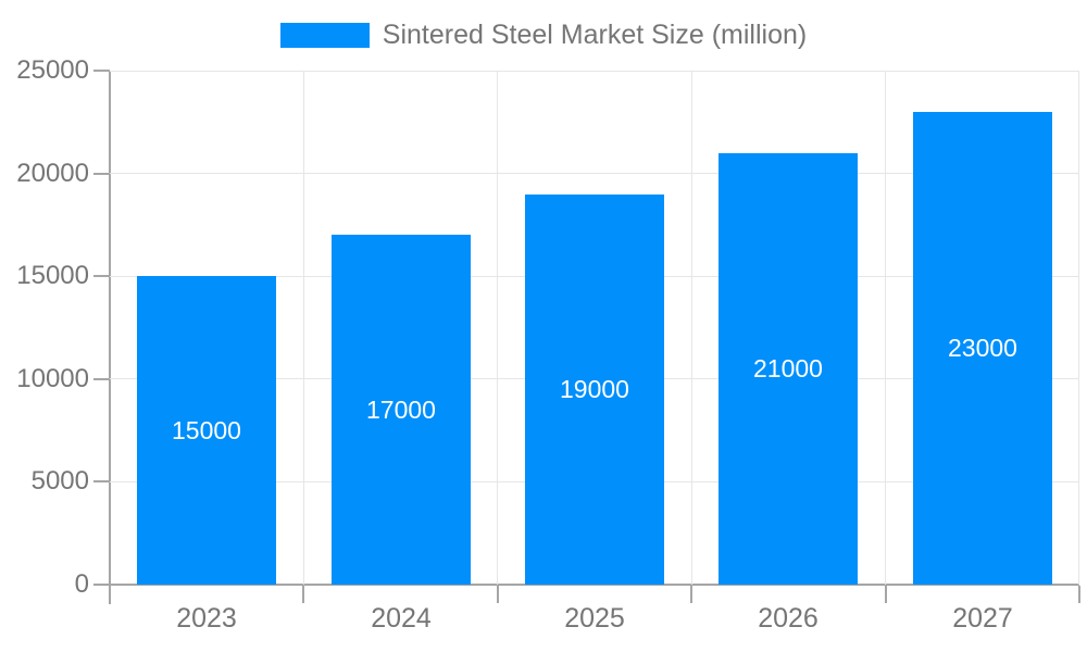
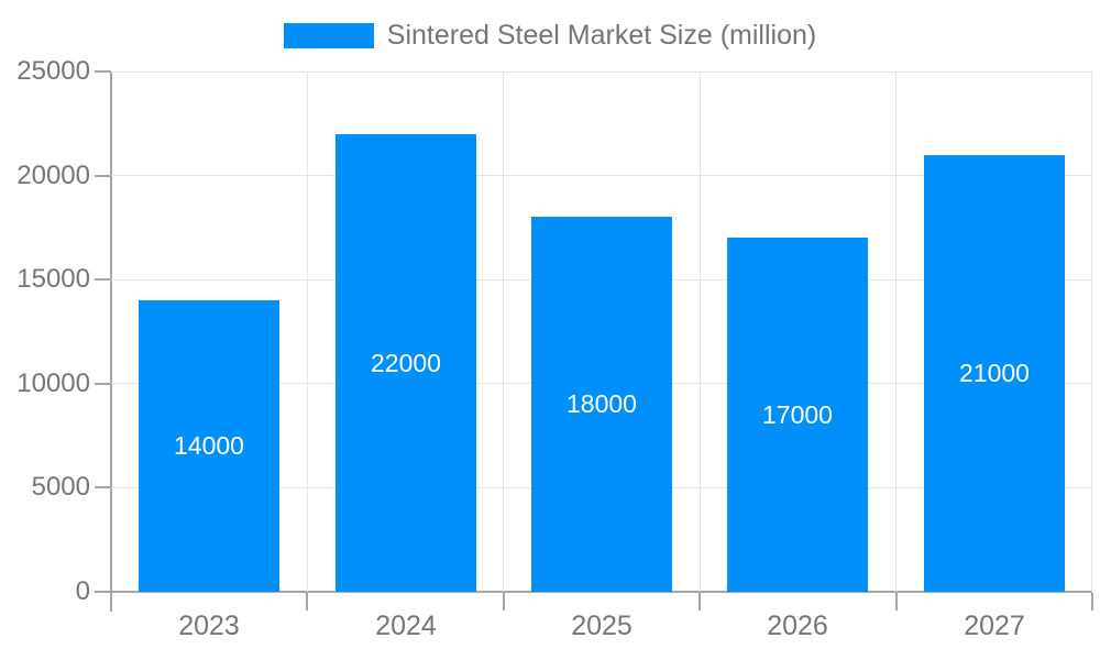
2023: 15000 -> 14000
2024: 17000 -> 22000
2025: 19000 -> 18000
2026: 21000 -> 17000
2027: 23000 -> 21000
